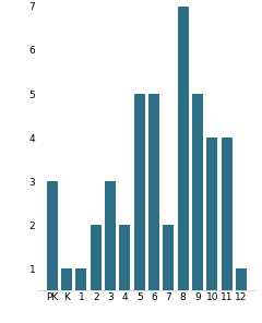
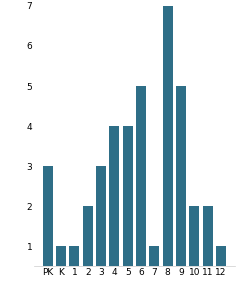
4: 2 -> 4
5: 5 -> 4
7: 2 -> 1
10: 4 -> 2
11: 4 -> 2
